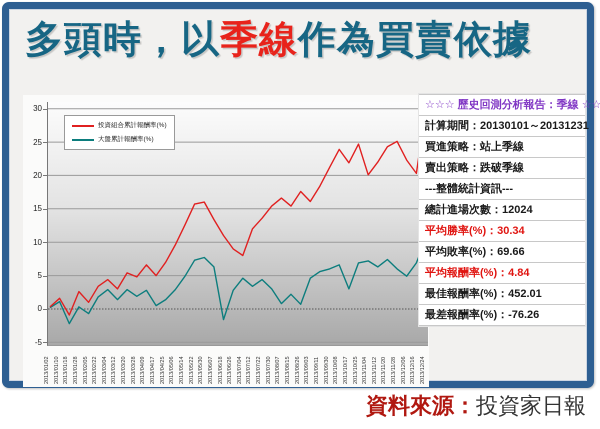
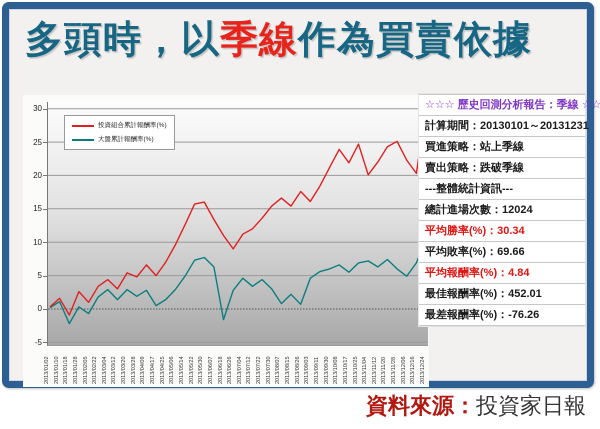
投資組合累計報酬率(%)/2013/07/04: 8 -> 11
大盤累計報酬率(%)/2013/10/17: 3 -> 6
